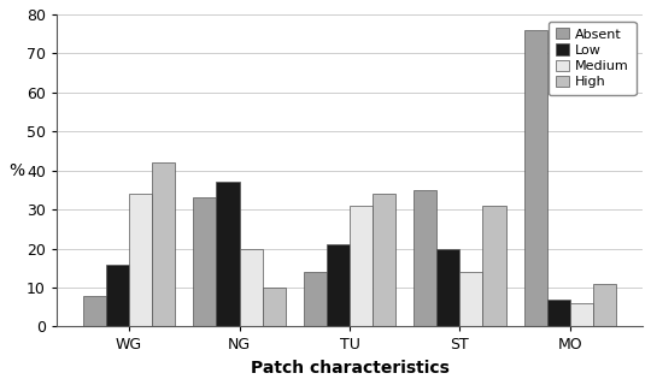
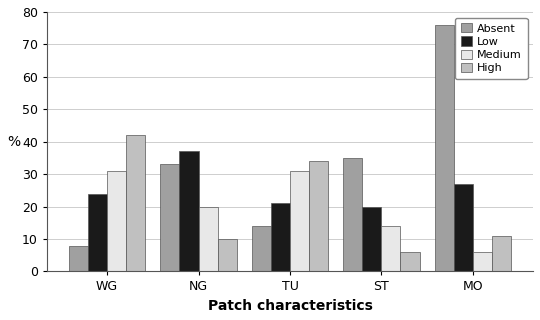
Low/WG: 16 -> 24
Medium/WG: 34 -> 31
High/ST: 31 -> 6
Low/MO: 7 -> 27
